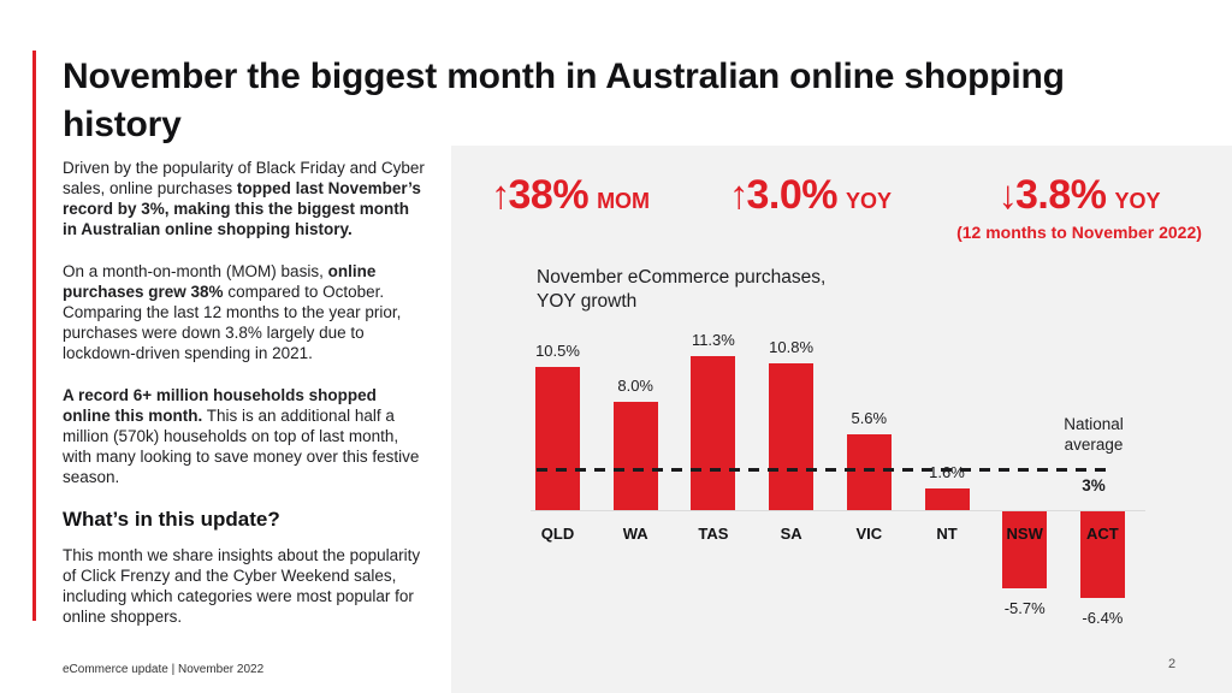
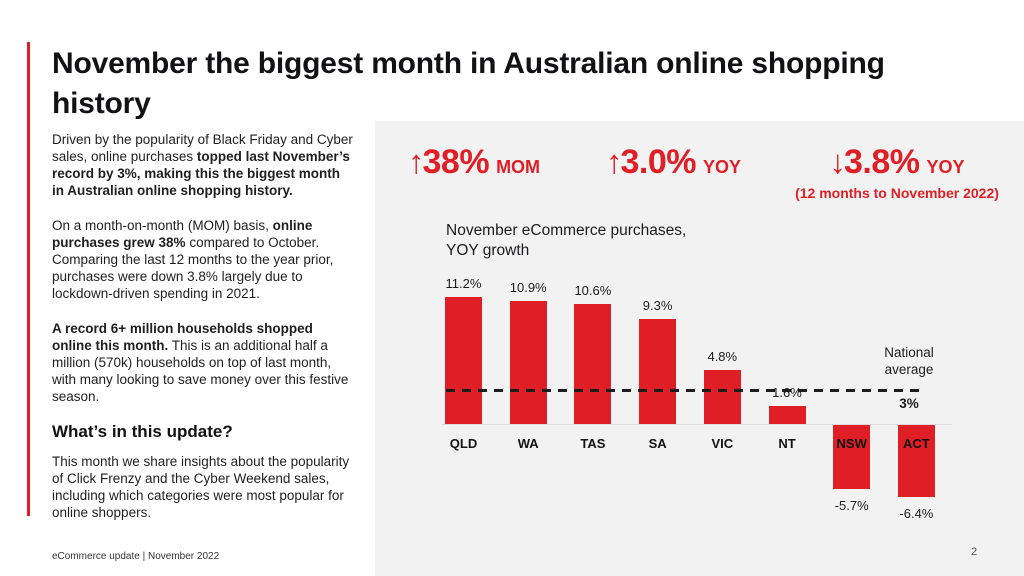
QLD: 10.5% -> 11.2%
WA: 8.0% -> 10.9%
TAS: 11.3% -> 10.6%
SA: 10.8% -> 9.3%
VIC: 5.6% -> 4.8%
